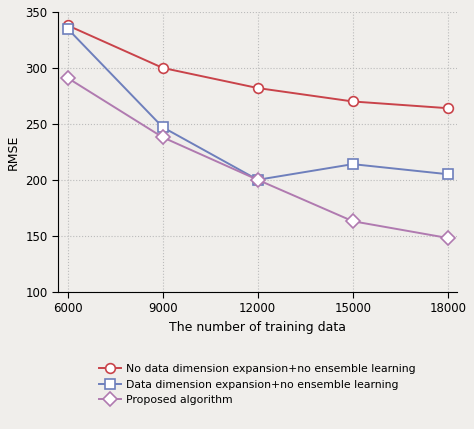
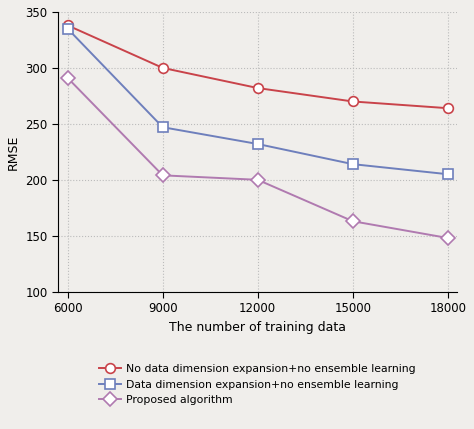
Proposed algorithm/9000: 238 -> 204
Data dimension expansion+no ensemble learning/12000: 200 -> 232
